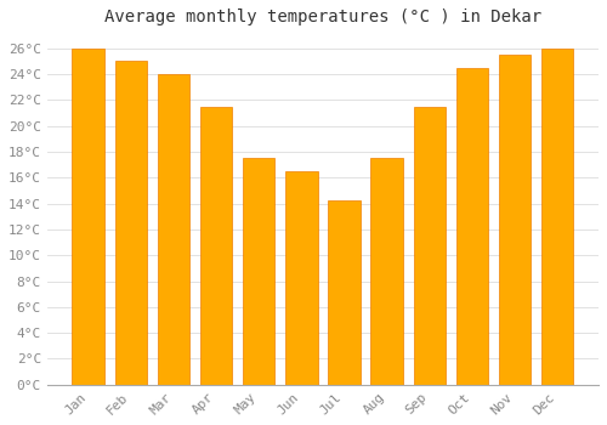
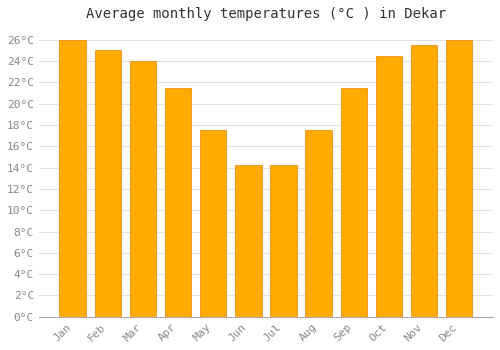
Jun: 16.5°C -> 14.2°C
